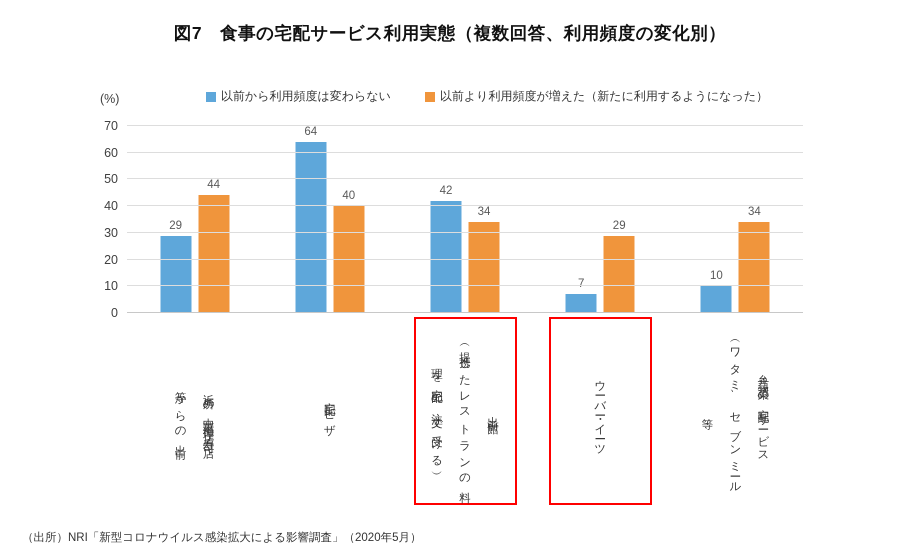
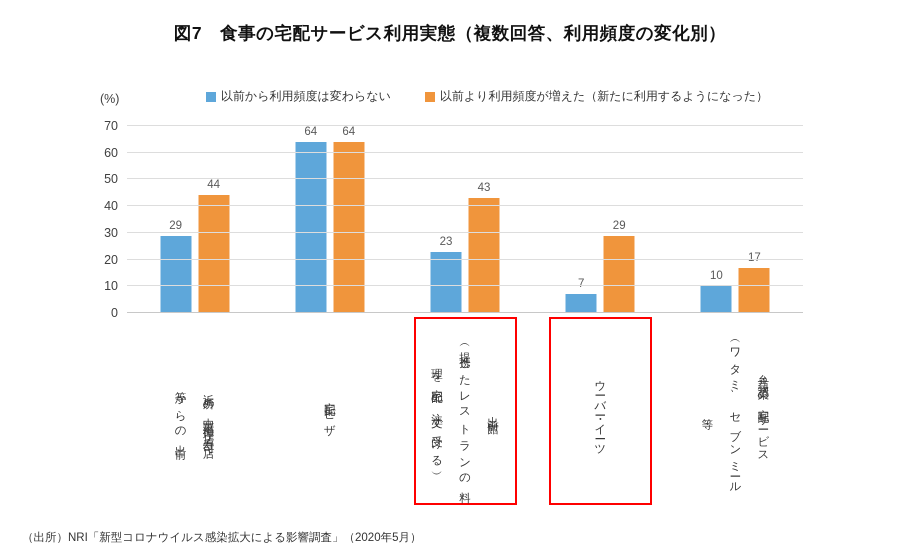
以前より利用頻度が増えた（新たに利用するようになった）/宅配ピザ: 40 -> 64
以前から利用頻度は変わらない/出前館 （提携したレストランの料 理を宅配の注文で受ける）: 42 -> 23
以前より利用頻度が増えた（新たに利用するようになった）/出前館 （提携したレストランの料 理を宅配の注文で受ける）: 34 -> 43
以前より利用頻度が増えた（新たに利用するようになった）/弁当・惣菜の宅配サービス （ワタミ、セブンミール 等）: 34 -> 17
